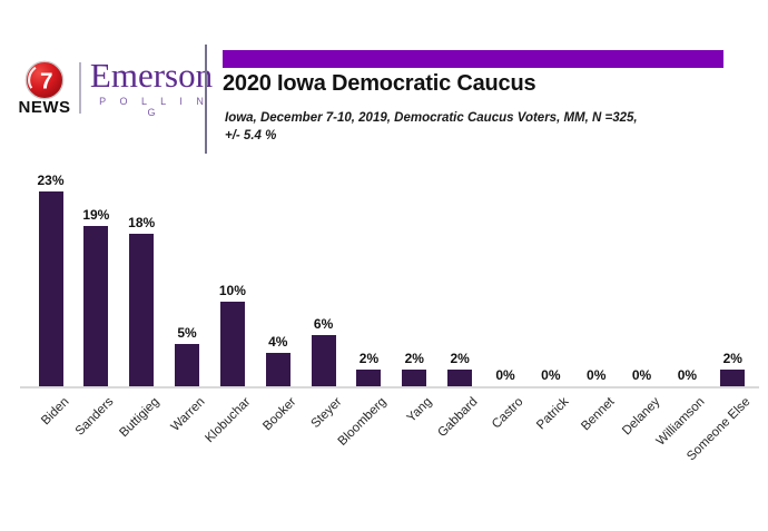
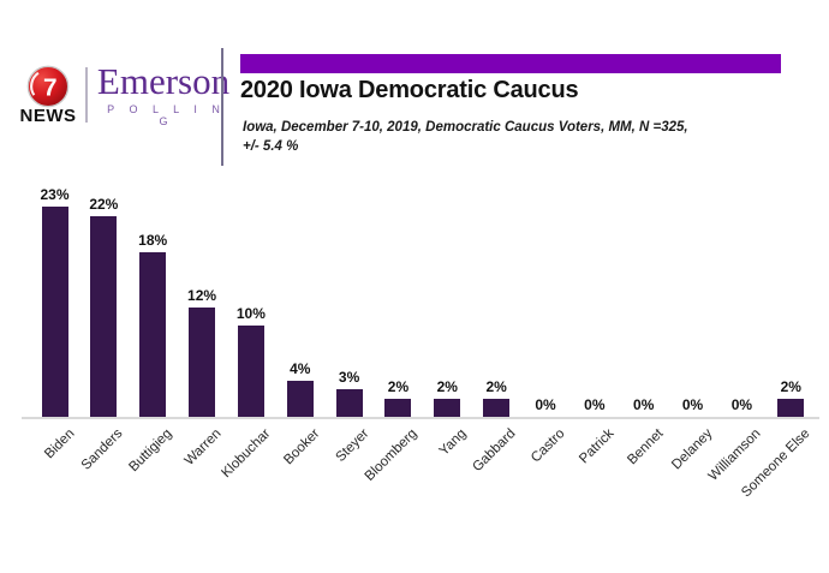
Sanders: 19% -> 22%
Warren: 5% -> 12%
Steyer: 6% -> 3%
